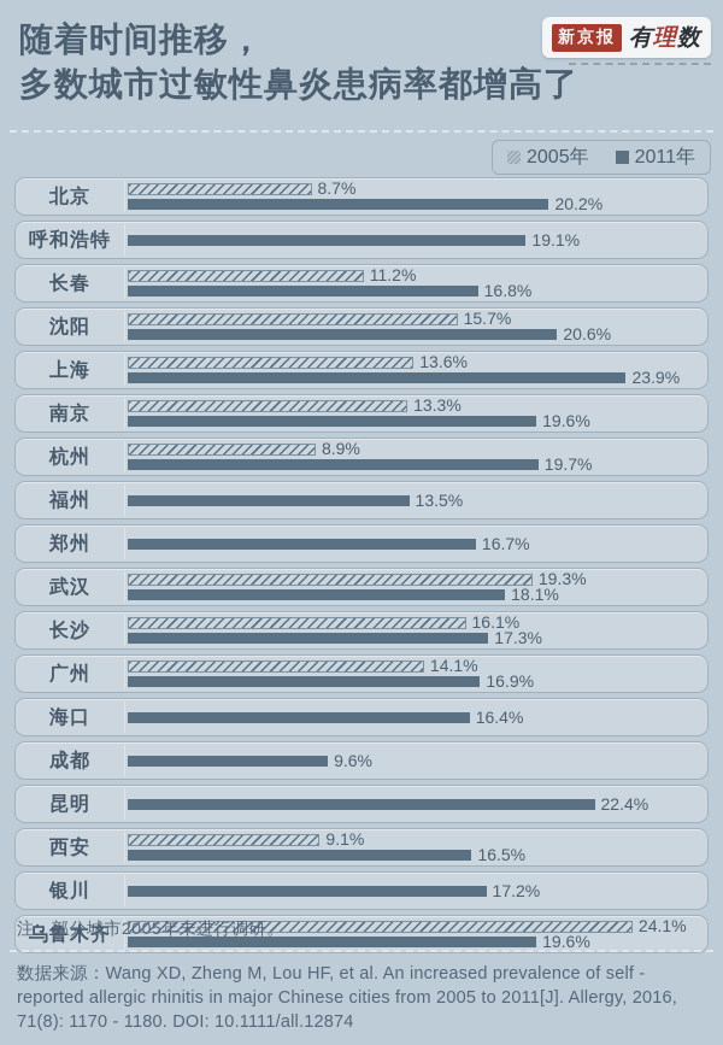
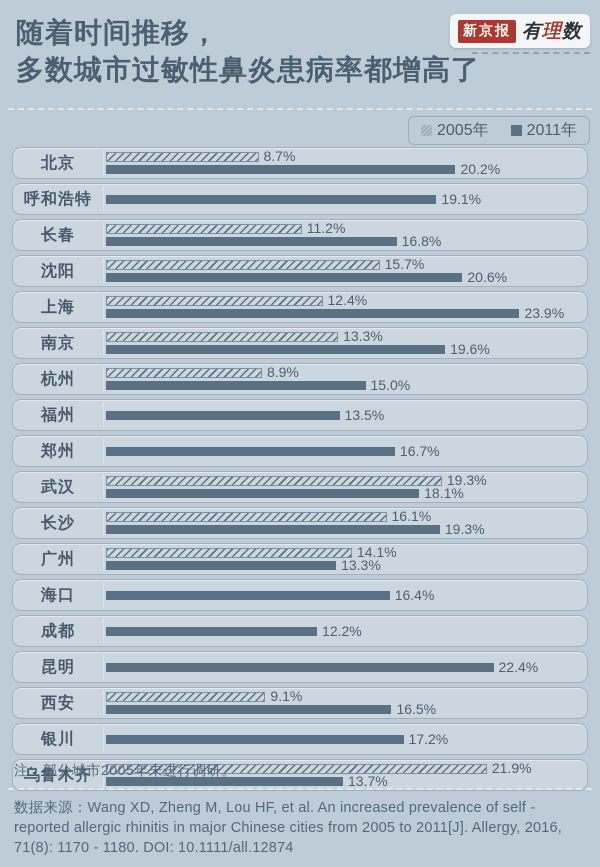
2005年/上海: 13.6% -> 12.4%
2011年/杭州: 19.7% -> 15.0%
2011年/长沙: 17.3% -> 19.3%
2011年/广州: 16.9% -> 13.3%
2011年/成都: 9.6% -> 12.2%
2005年/乌鲁木齐: 24.1% -> 21.9%
2011年/乌鲁木齐: 19.6% -> 13.7%
